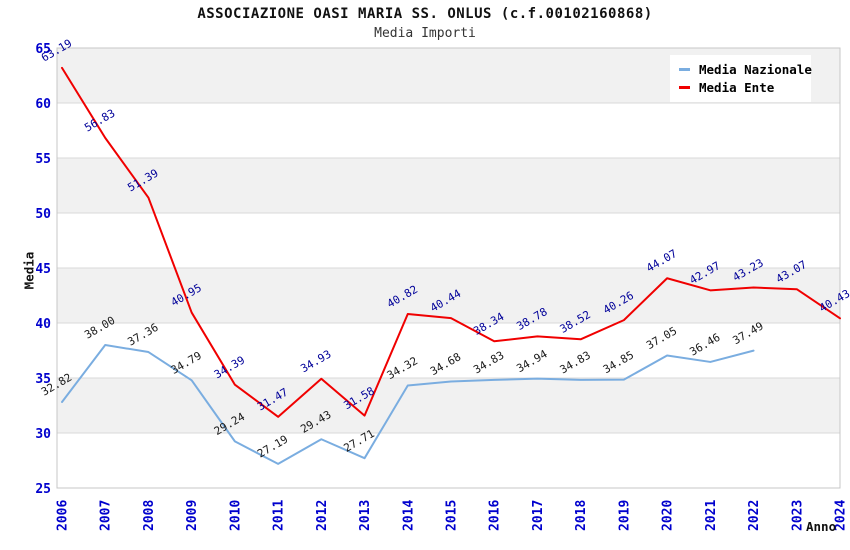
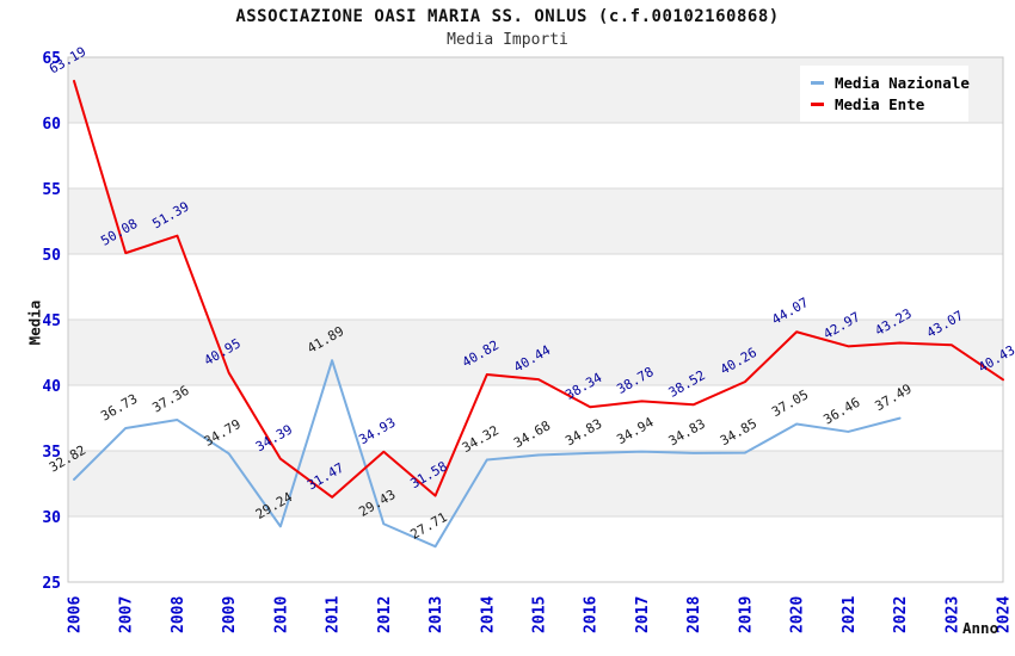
Media Nazionale/2007: 38.00 -> 36.73
Media Ente/2007: 56.83 -> 50.08
Media Nazionale/2011: 27.19 -> 41.89
